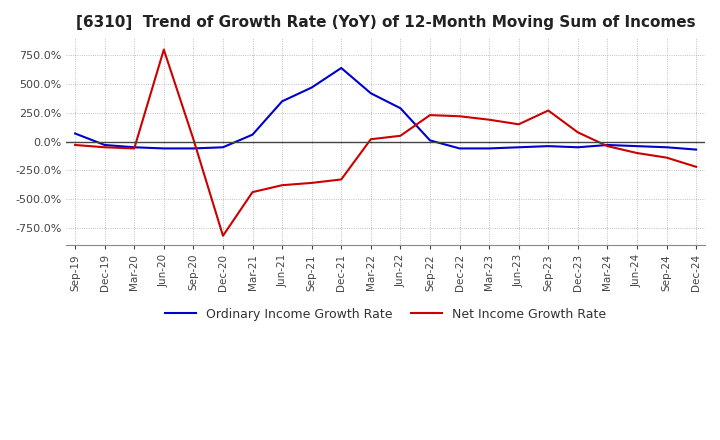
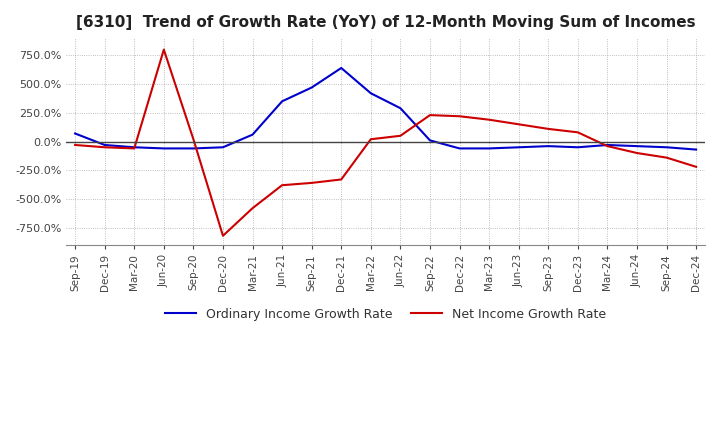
Net Income Growth Rate/Mar-21: -440% -> -580%
Net Income Growth Rate/Sep-23: 270% -> 110%
